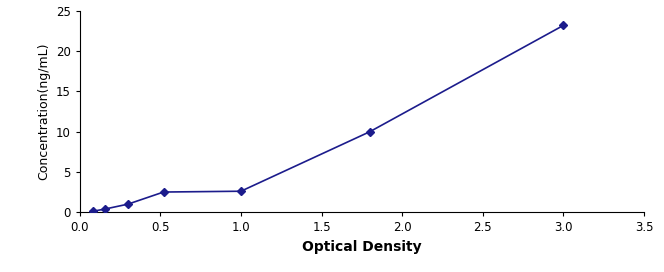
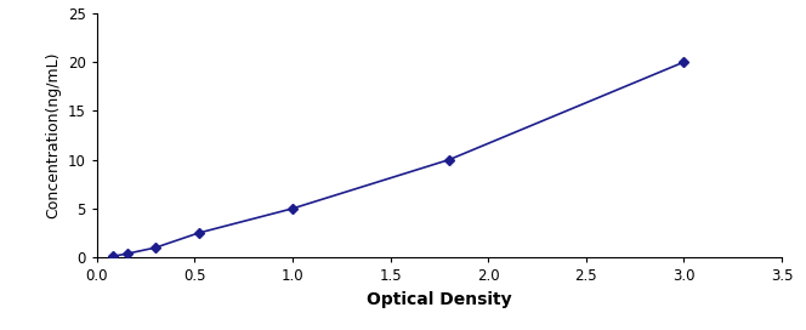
1.0: 2.6 -> 5.0
3.0: 23.2 -> 20.0
